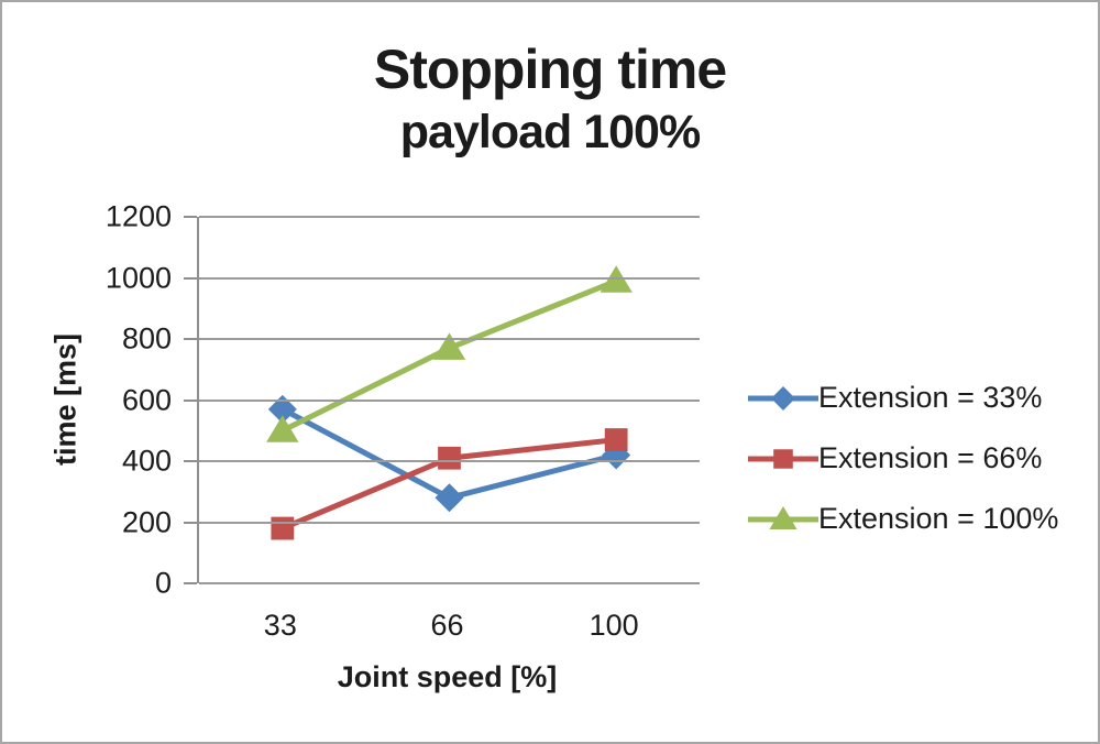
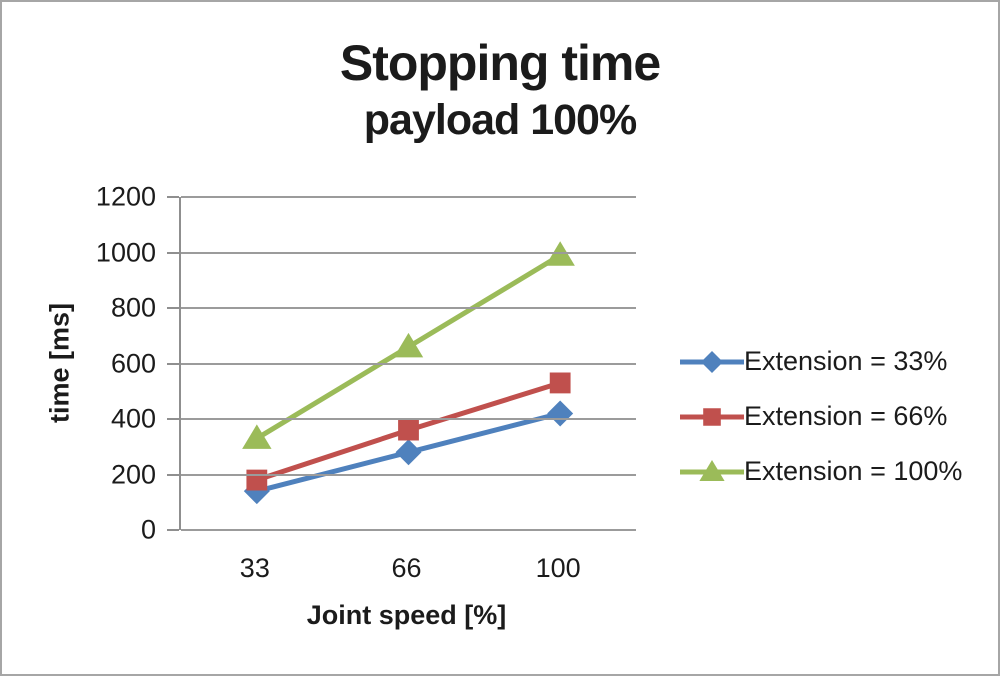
Extension = 33%/33: 570 -> 140
Extension = 100%/33: 500 -> 330
Extension = 66%/66: 410 -> 360
Extension = 100%/66: 770 -> 660
Extension = 66%/100: 470 -> 530
